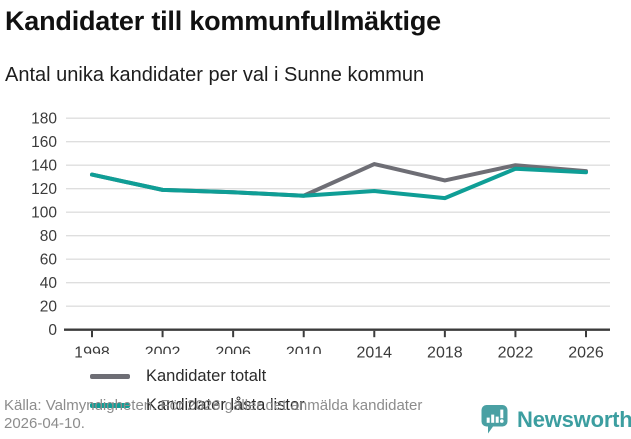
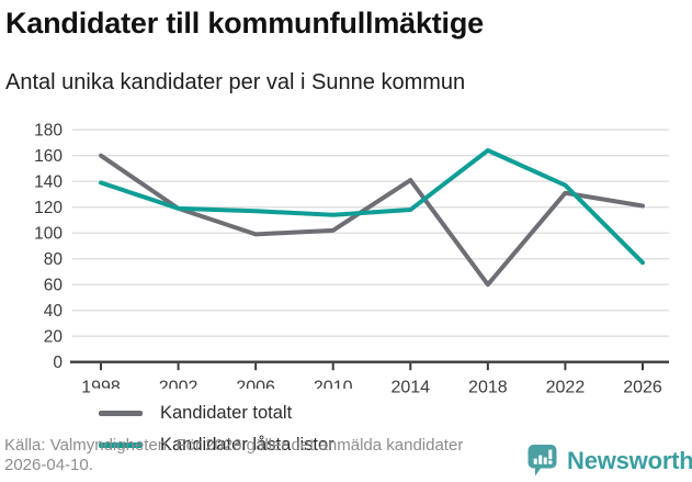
Kandidater totalt/1998: 132 -> 160
Kandidater låsta listor/1998: 132 -> 139
Kandidater totalt/2006: 117 -> 99
Kandidater totalt/2010: 114 -> 102
Kandidater totalt/2018: 127 -> 60
Kandidater låsta listor/2018: 112 -> 164
Kandidater totalt/2022: 140 -> 131
Kandidater totalt/2026: 135 -> 121
Kandidater låsta listor/2026: 134 -> 77
